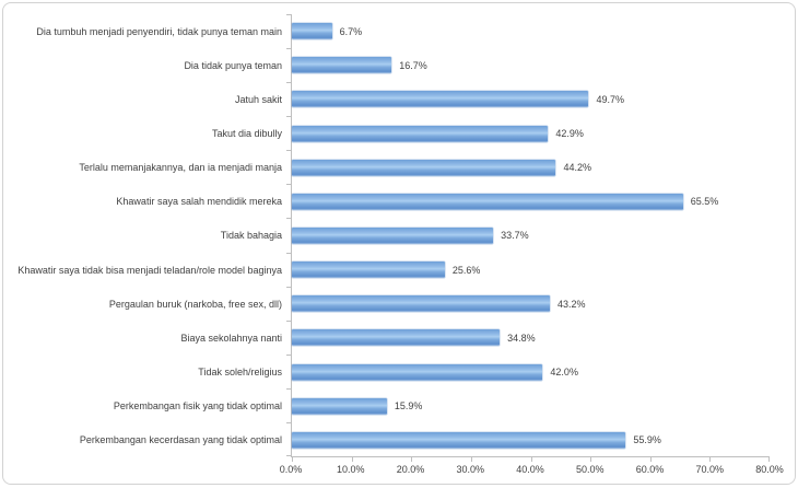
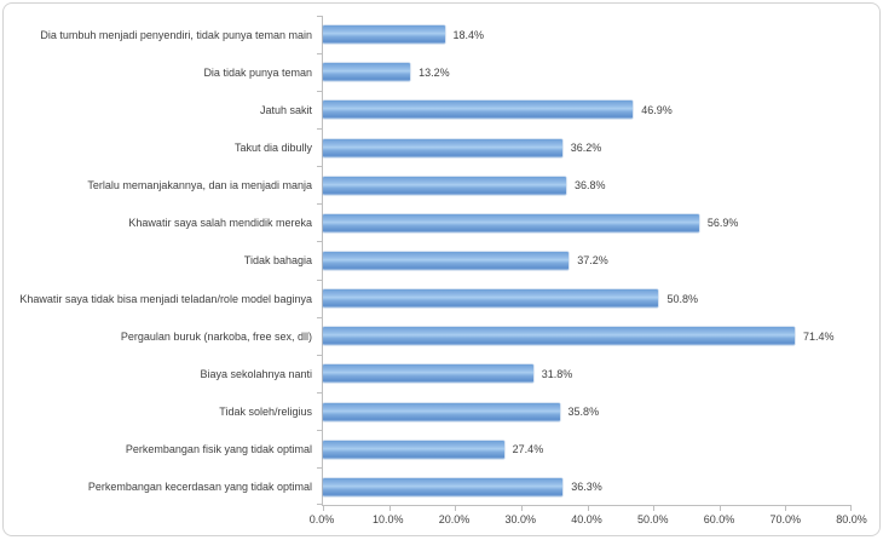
Dia tumbuh menjadi penyendiri, tidak punya teman main: 6.7% -> 18.4%
Dia tidak punya teman: 16.7% -> 13.2%
Jatuh sakit: 49.7% -> 46.9%
Takut dia dibully: 42.9% -> 36.2%
Terlalu memanjakannya, dan ia menjadi manja: 44.2% -> 36.8%
Khawatir saya salah mendidik mereka: 65.5% -> 56.9%
Tidak bahagia: 33.7% -> 37.2%
Khawatir saya tidak bisa menjadi teladan/role model baginya: 25.6% -> 50.8%
Pergaulan buruk (narkoba, free sex, dll): 43.2% -> 71.4%
Biaya sekolahnya nanti: 34.8% -> 31.8%
Tidak soleh/religius: 42.0% -> 35.8%
Perkembangan fisik yang tidak optimal: 15.9% -> 27.4%
Perkembangan kecerdasan yang tidak optimal: 55.9% -> 36.3%
